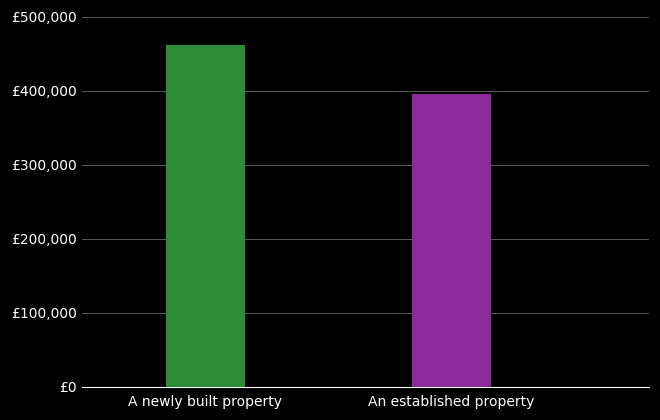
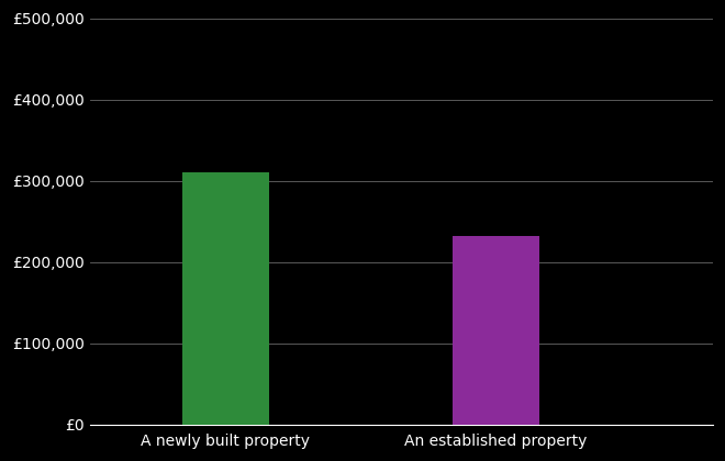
A newly built property: £462,000 -> £310,000
An established property: £395,000 -> £232,000
